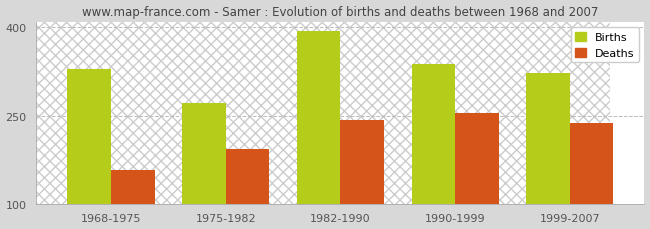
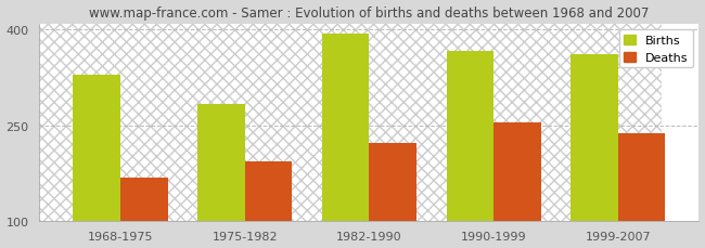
Deaths/1968-1975: 158 -> 168
Births/1975-1982: 272 -> 284
Deaths/1982-1990: 243 -> 222
Births/1990-1999: 338 -> 366
Births/1999-2007: 322 -> 362
